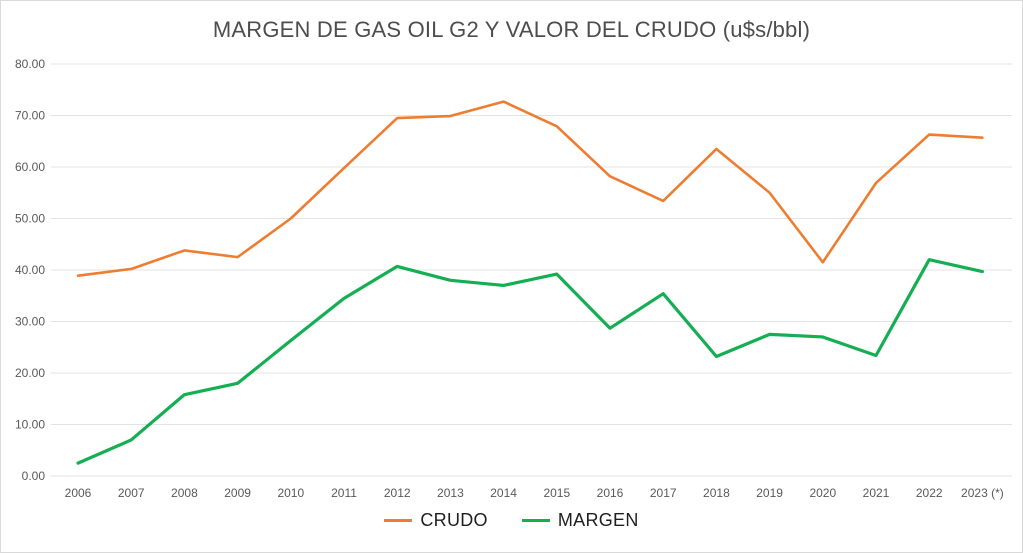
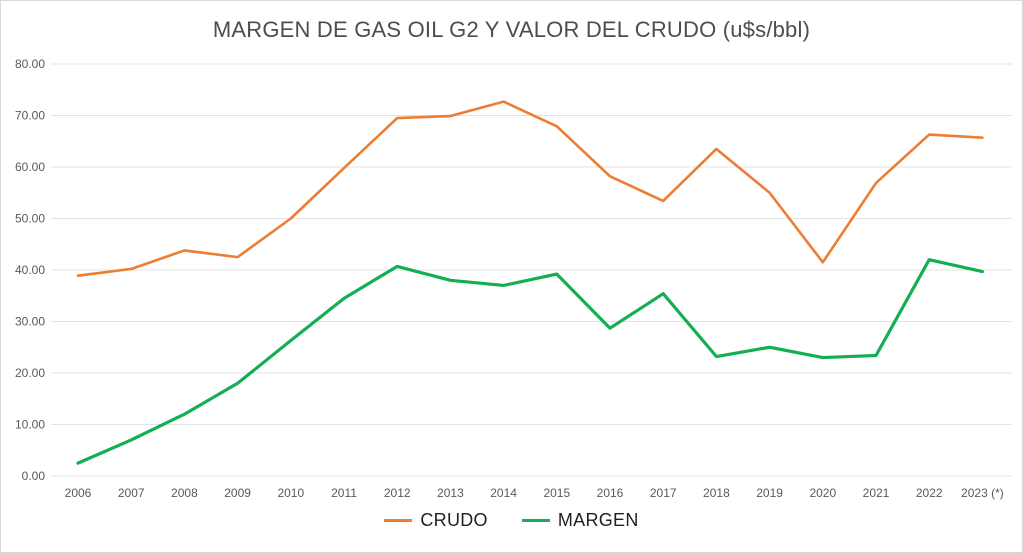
MARGEN/2008: 16 -> 12
MARGEN/2019: 28 -> 25
MARGEN/2020: 27 -> 23
